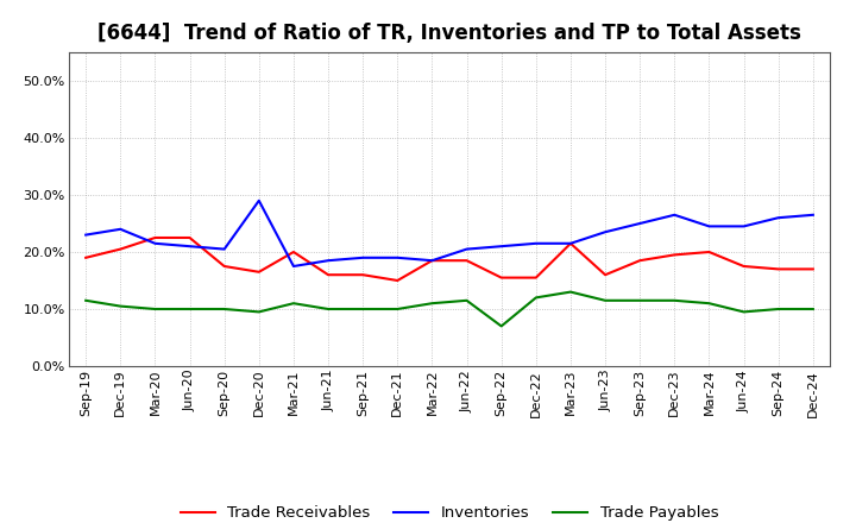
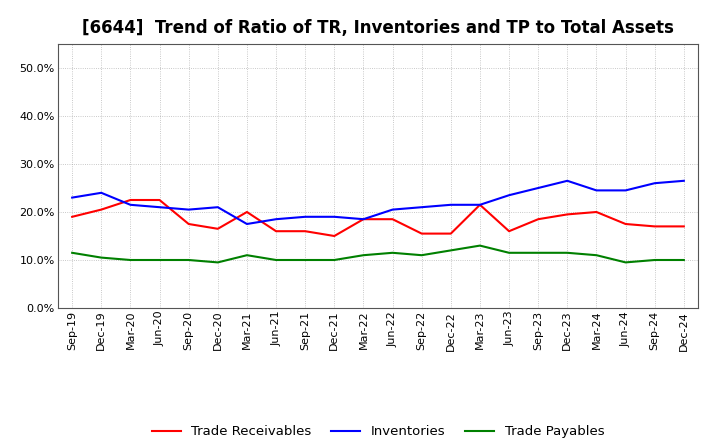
Inventories/Dec-20: 29.0% -> 21.0%
Trade Payables/Sep-22: 7.0% -> 11.0%
